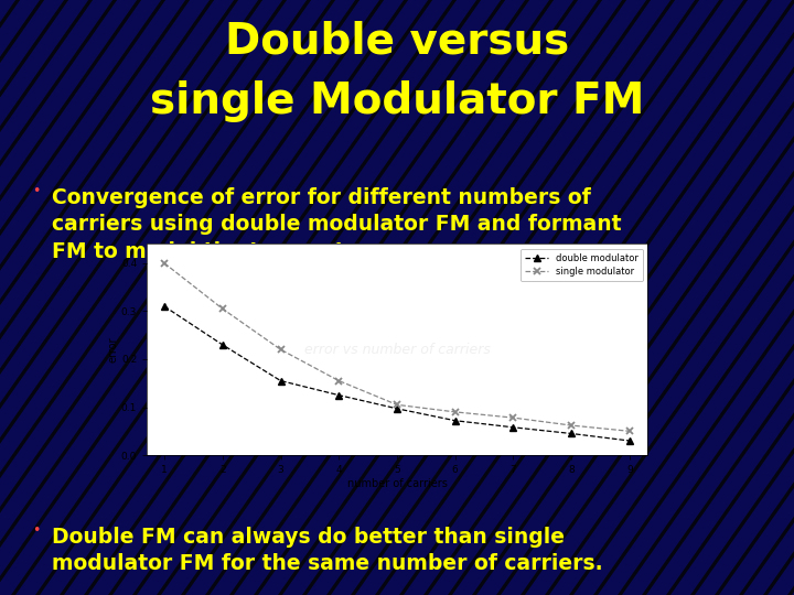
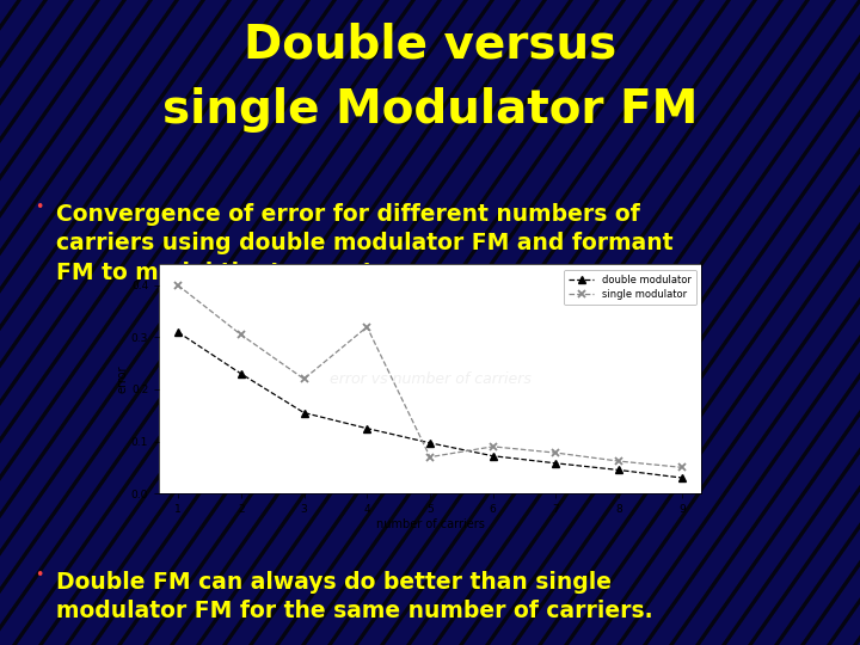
single modulator/4: 0.155 -> 0.320
single modulator/5: 0.105 -> 0.070
